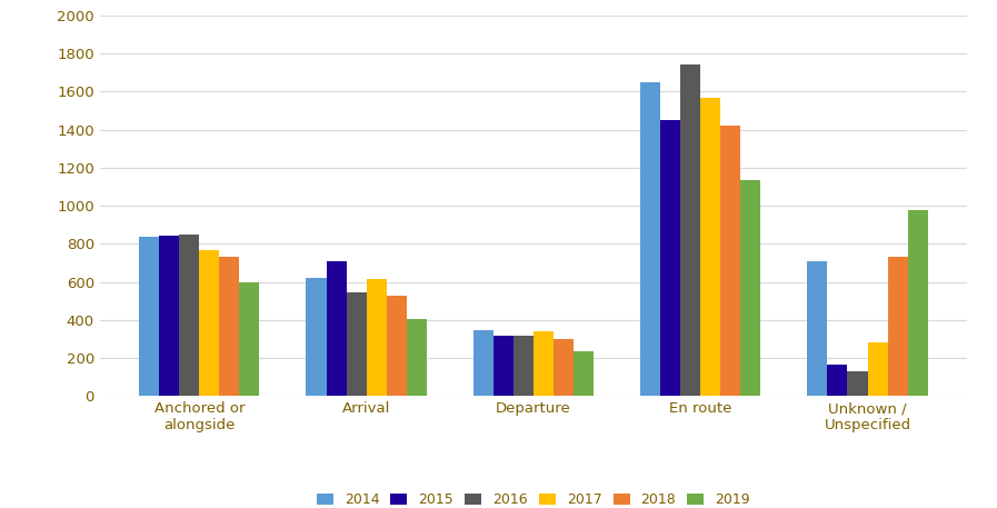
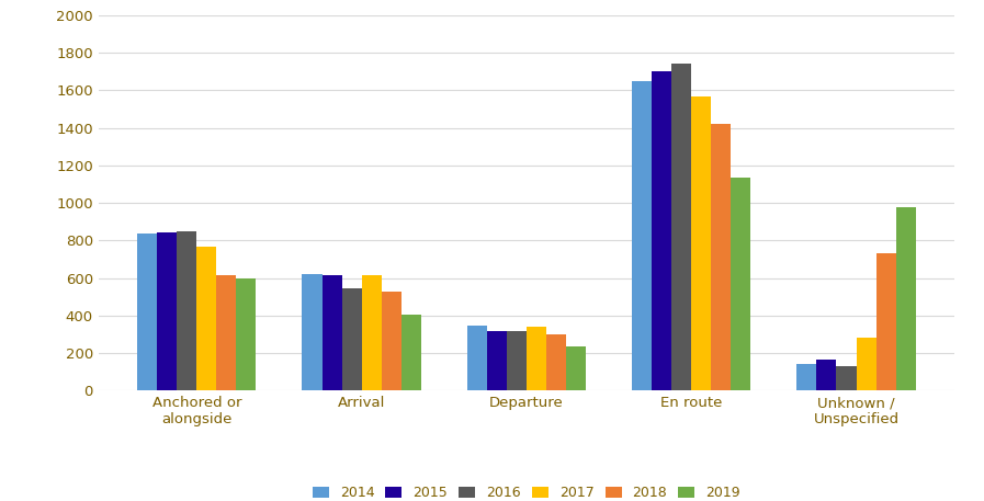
2018/Anchored or alongside: 730 -> 620
2015/Arrival: 710 -> 620
2015/En route: 1450 -> 1700
2014/Unknown / Unspecified: 710 -> 140
